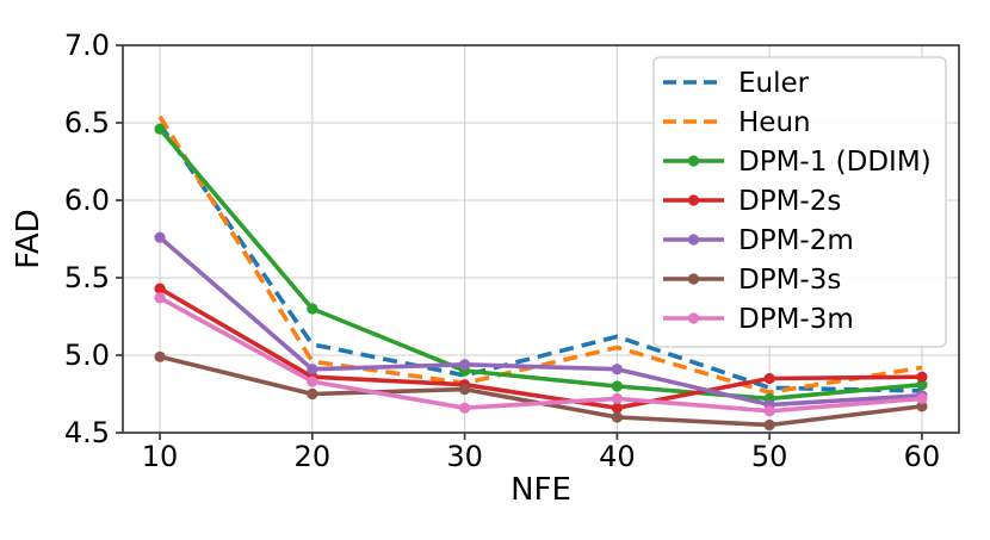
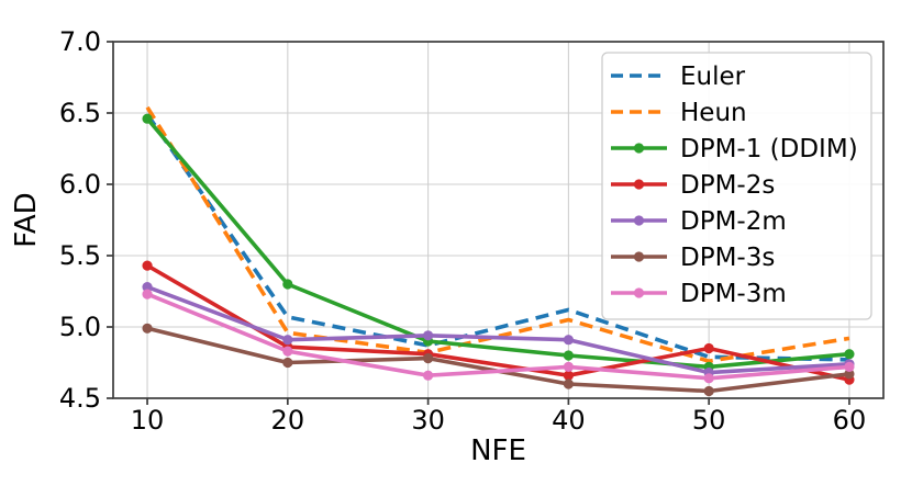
DPM-2m/10: 5.76 -> 5.28
DPM-3m/10: 5.37 -> 5.23
DPM-2s/60: 4.86 -> 4.63
